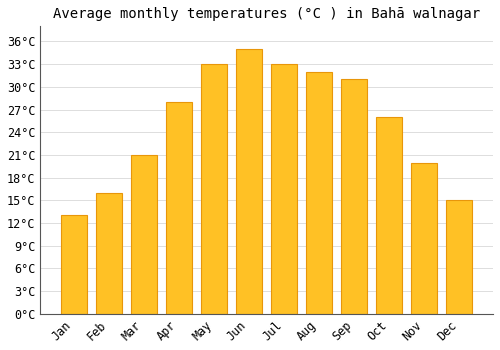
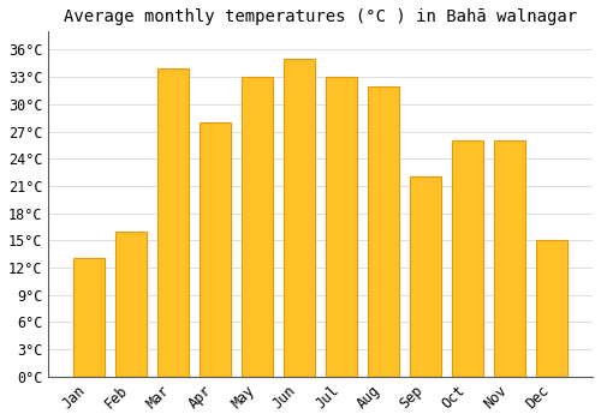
Mar: 21°C -> 34°C
Sep: 31°C -> 22°C
Nov: 20°C -> 26°C
